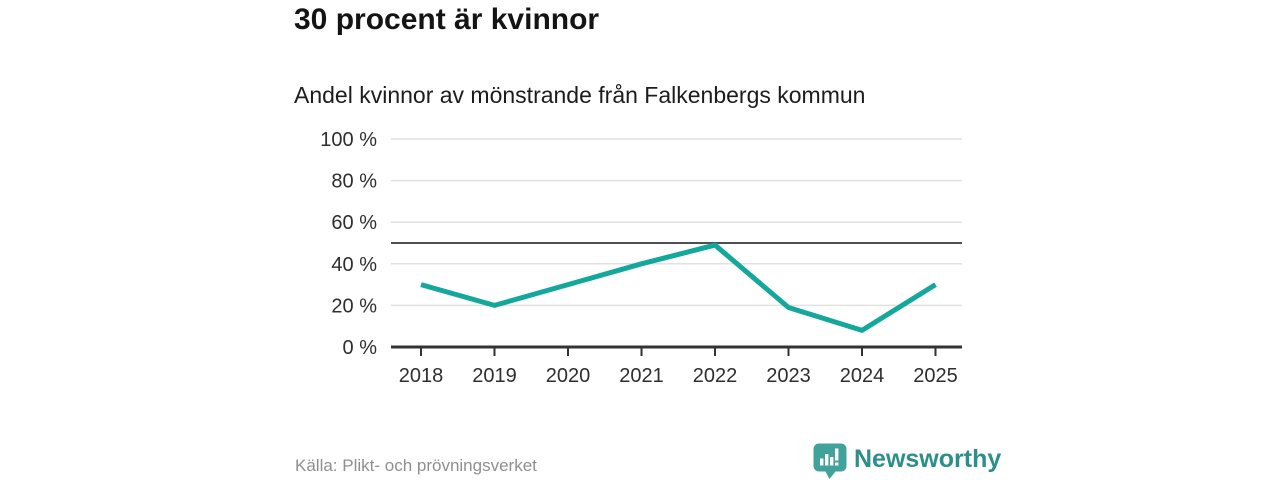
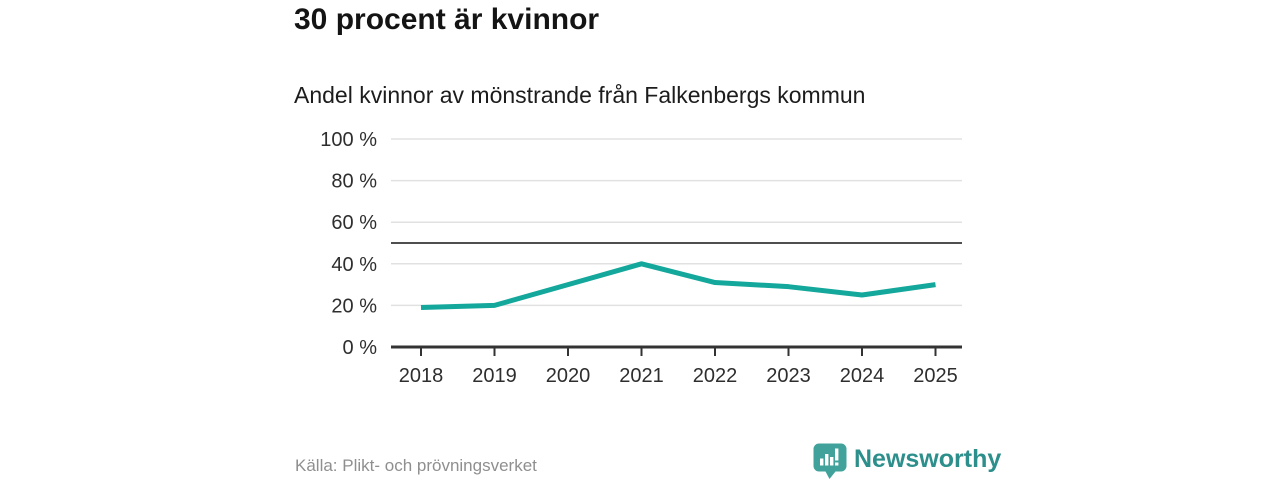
2018: 30% -> 19%
2022: 49% -> 31%
2023: 19% -> 29%
2024: 8% -> 25%
